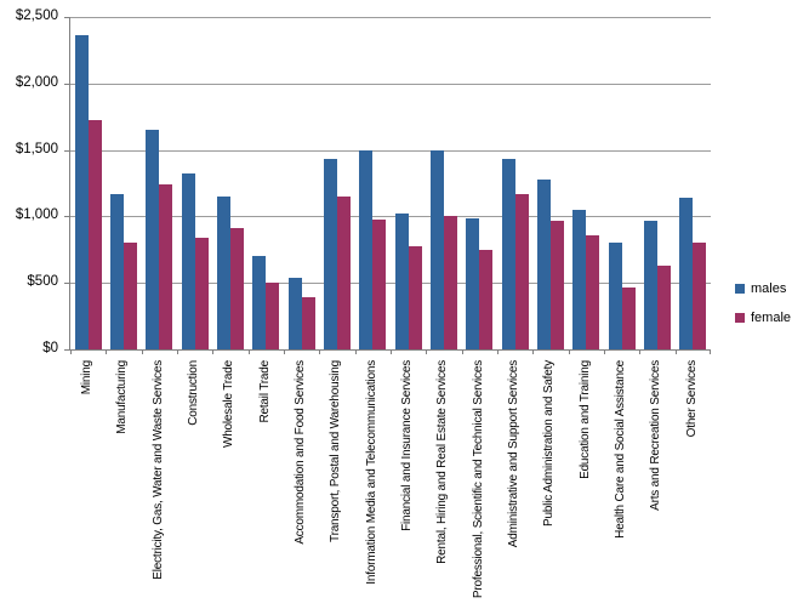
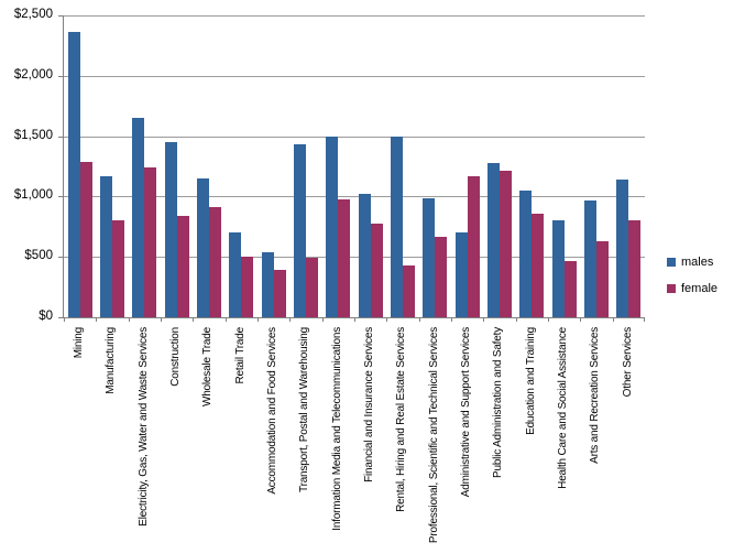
female/Mining: $1720 -> $1290
males/Construction: $1320 -> $1450
female/Transport, Postal and Warehousing: $1150 -> $490
female/Rental, Hiring and Real Estate Services: $1000 -> $430
female/Professional, Scientific and Technical Services: $750 -> $670
males/Administrative and Support Services: $1430 -> $700
female/Public Administration and Safety: $970 -> $1210
